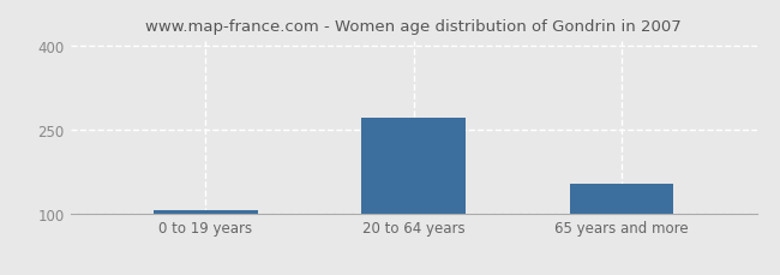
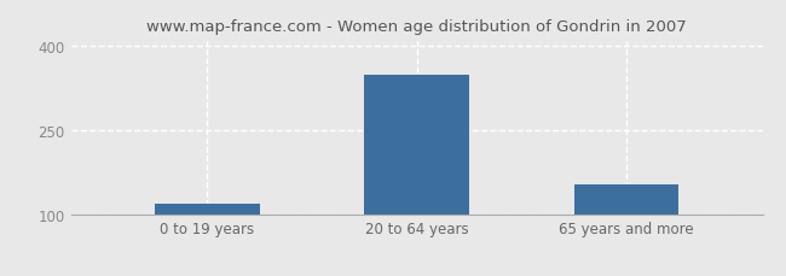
0 to 19 years: 107 -> 120
20 to 64 years: 271 -> 350
